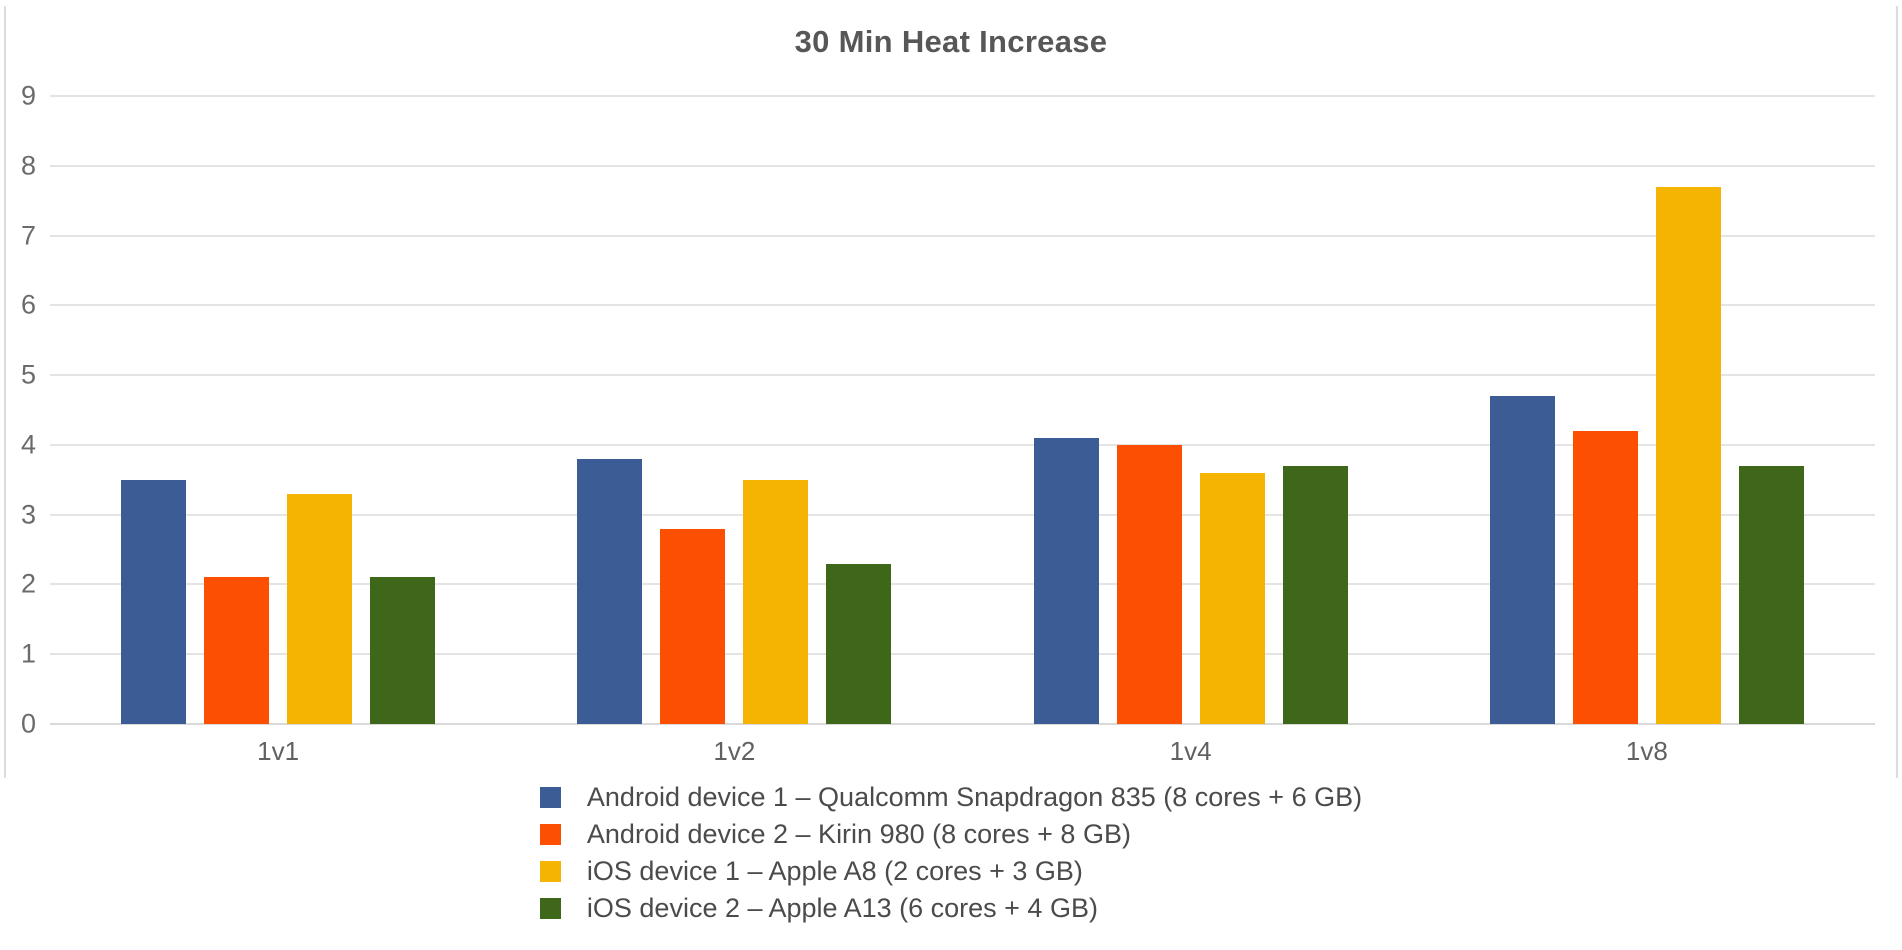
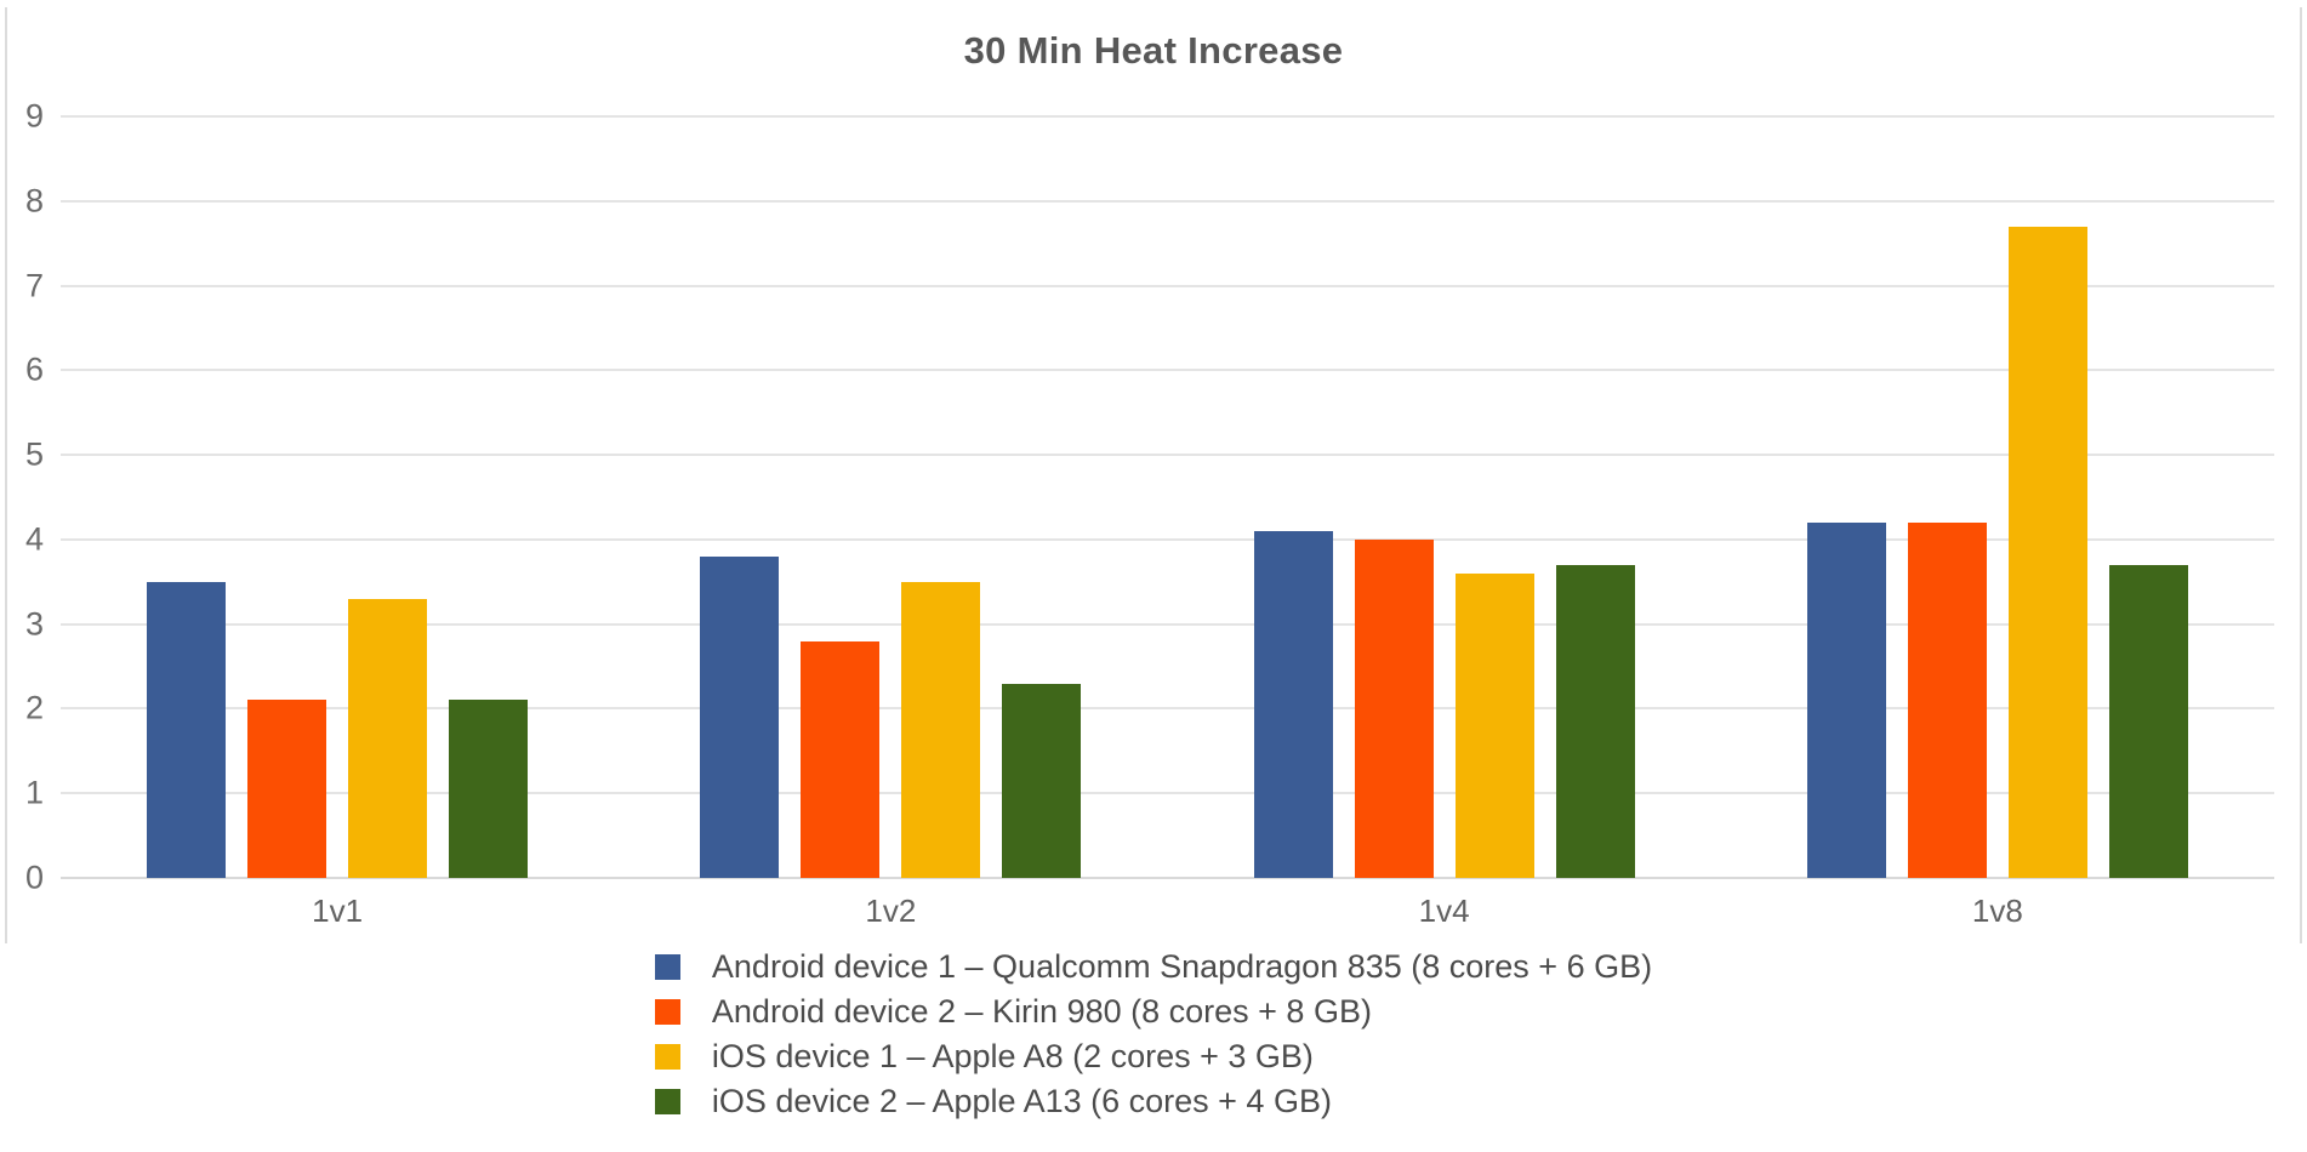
Android device 1 – Qualcomm Snapdragon 835 (8 cores + 6 GB)/1v8: 4.7 -> 4.2
